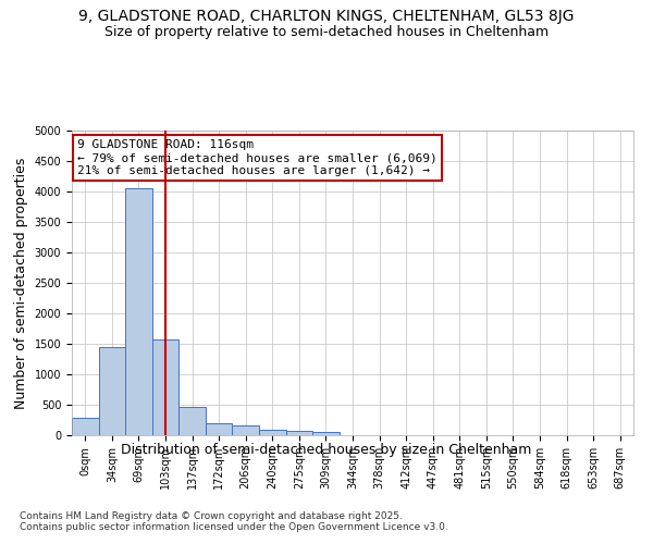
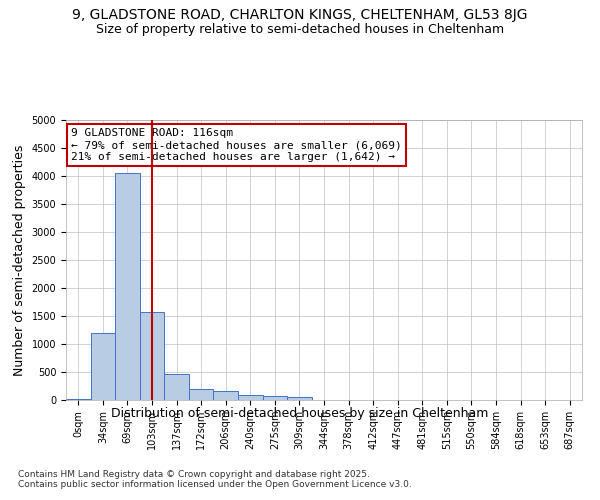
0sqm: 280 -> 10
34sqm: 1440 -> 1200
